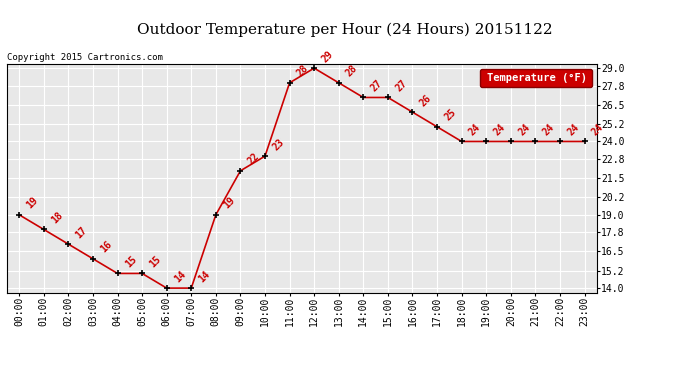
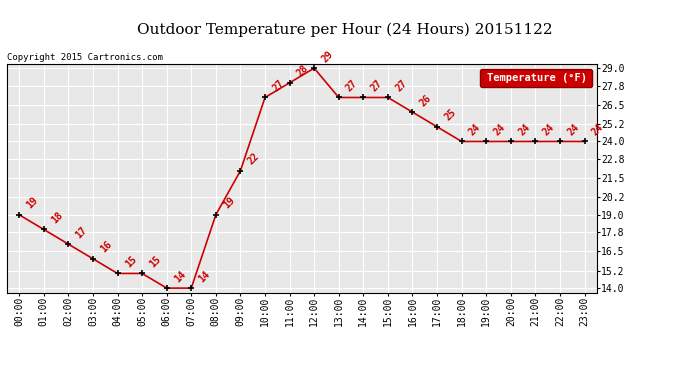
10:00: 23 -> 27
13:00: 28 -> 27
